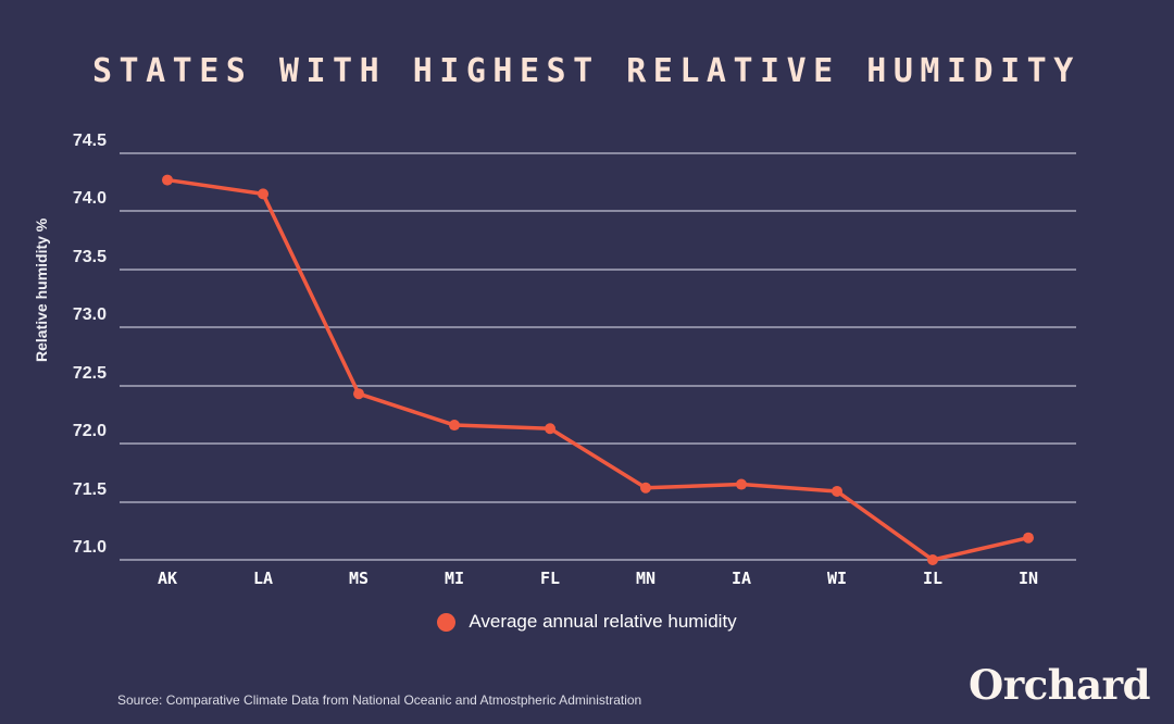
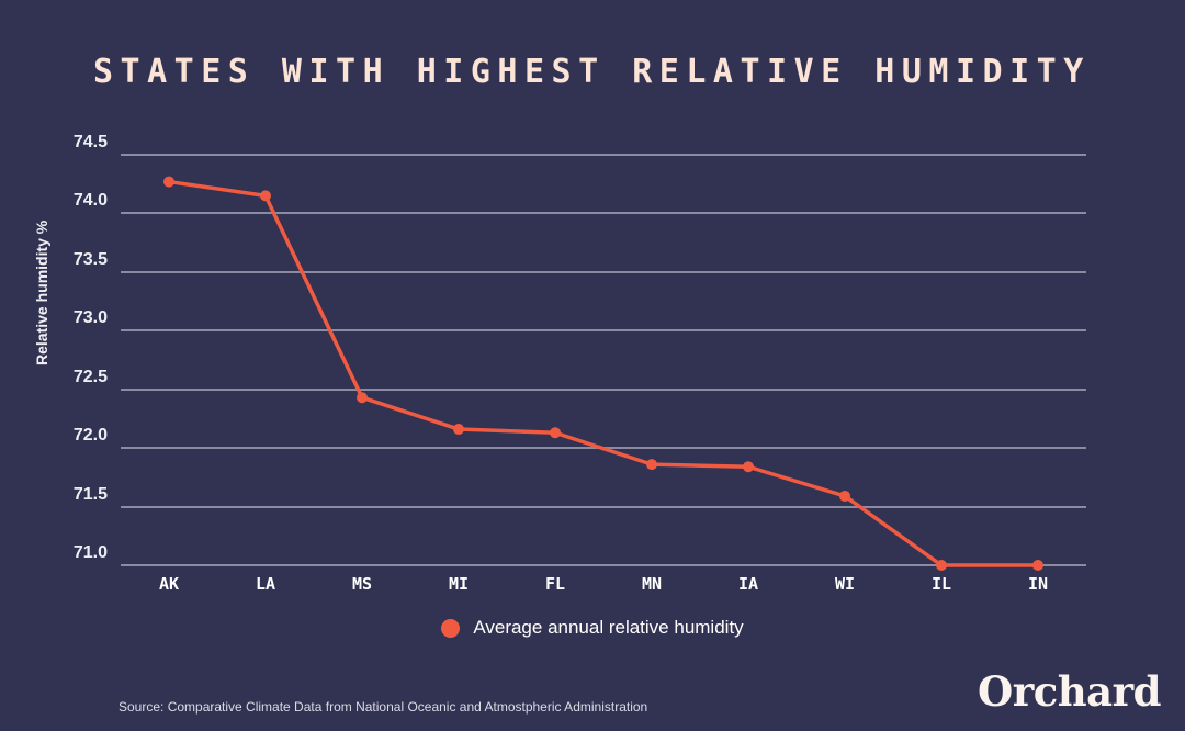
MN: 71.62 -> 71.86
IA: 71.65 -> 71.84
IN: 71.19 -> 71.00
